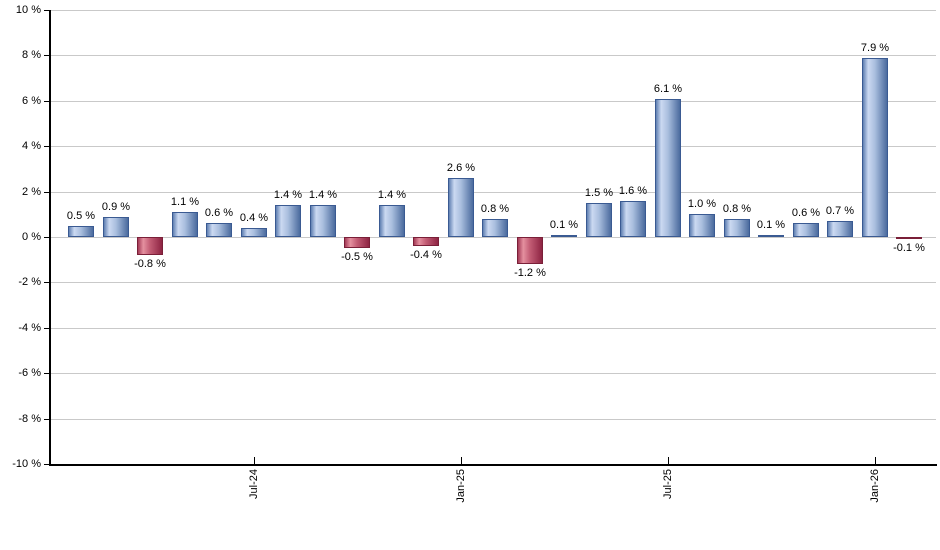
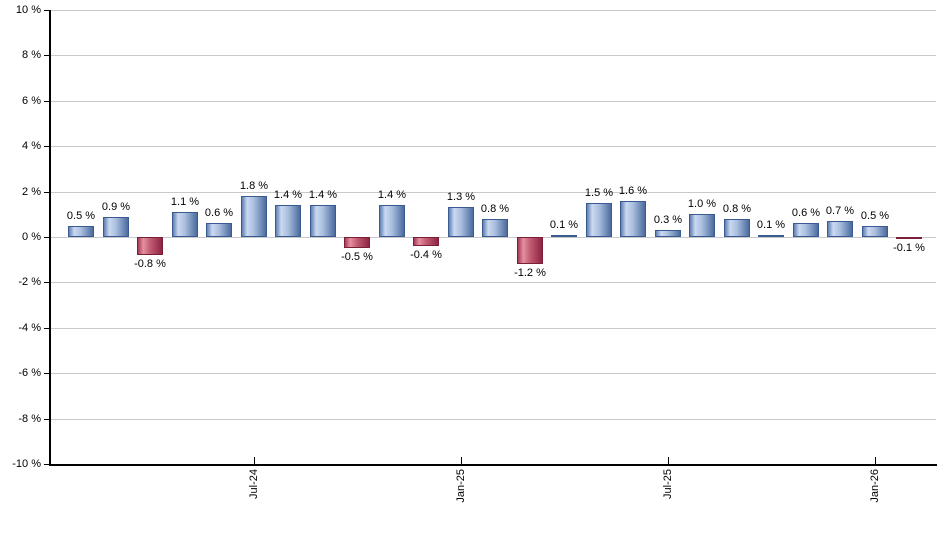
Jul-24: 0.4 -> 1.8
Jan-25: 2.6 -> 1.3
Jul-25: 6.1 -> 0.3
Jan-26: 7.9 -> 0.5
